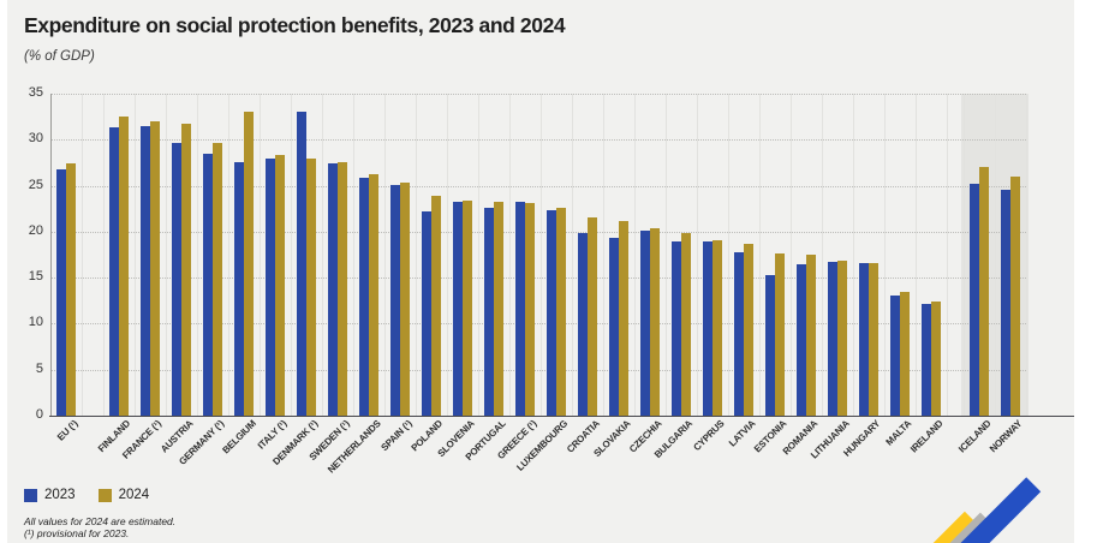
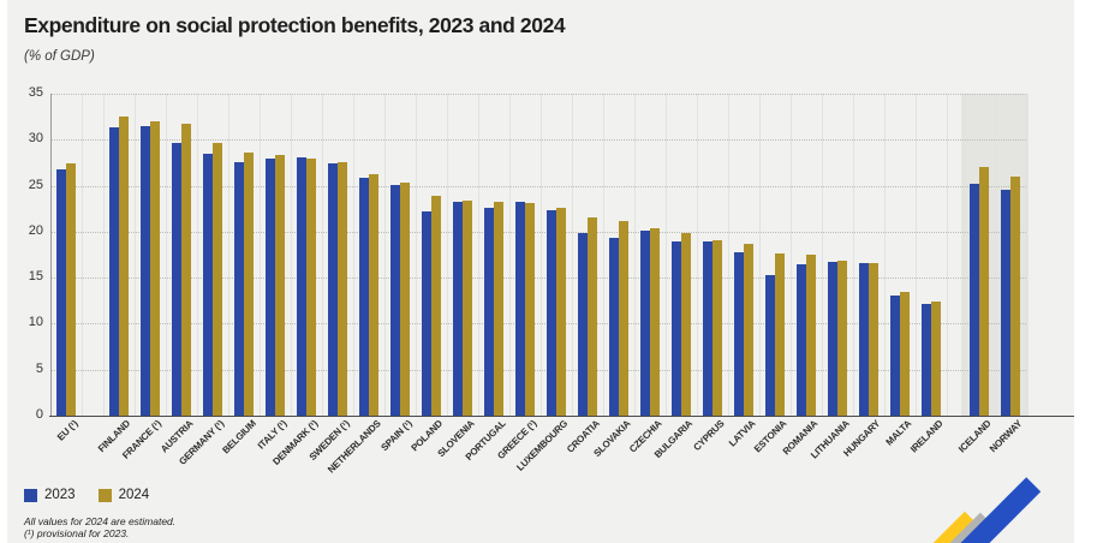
2024/BELGIUM: 33 -> 29
2023/DENMARK (¹): 33 -> 28
